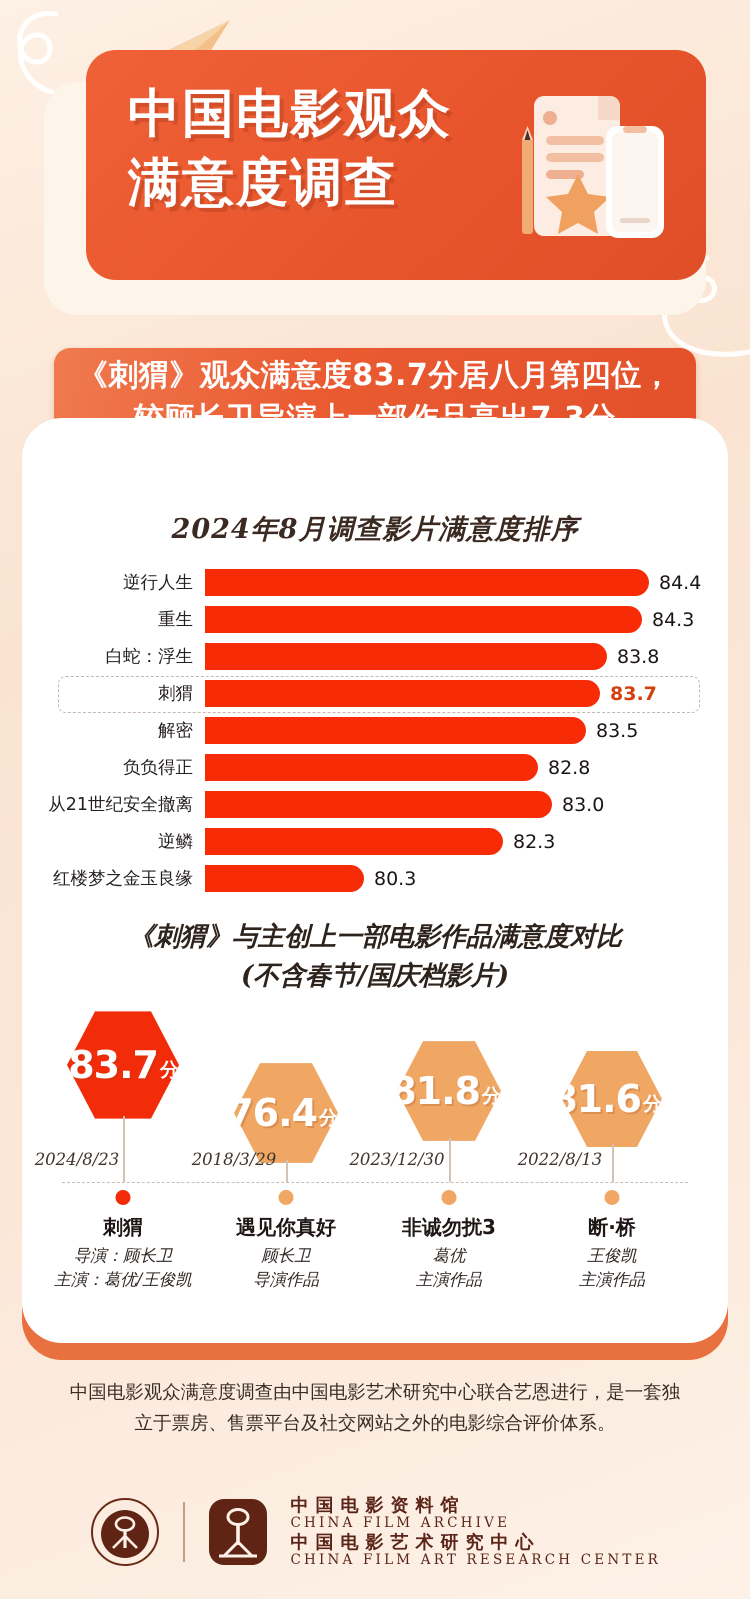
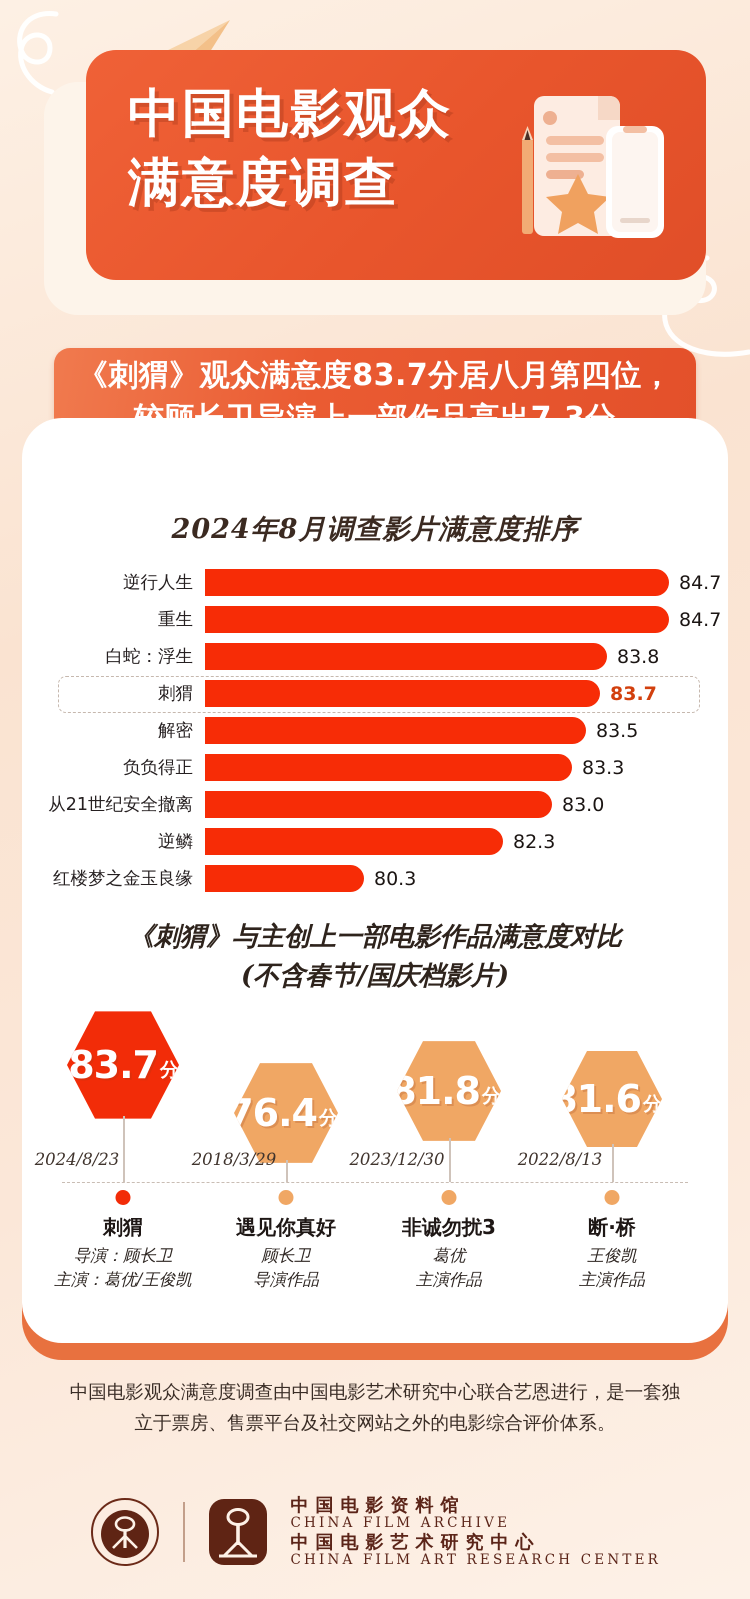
逆行人生: 84.4 -> 84.7
重生: 84.3 -> 84.7
负负得正: 82.8 -> 83.3
